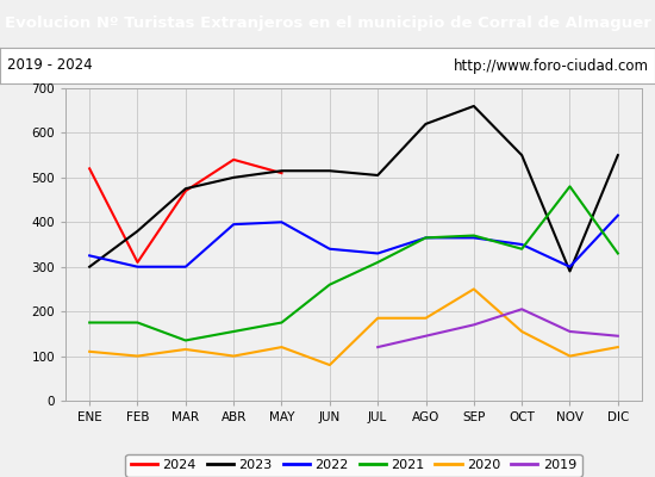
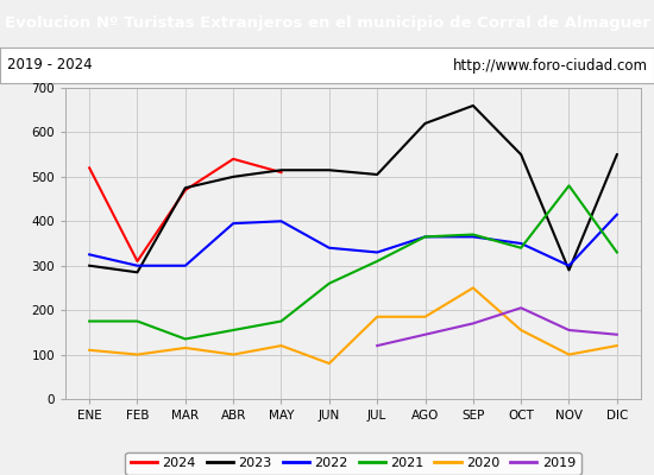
2023/FEB: 380 -> 285
